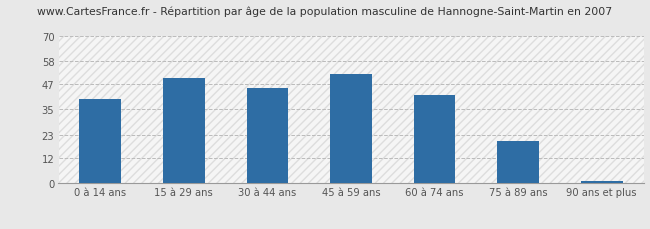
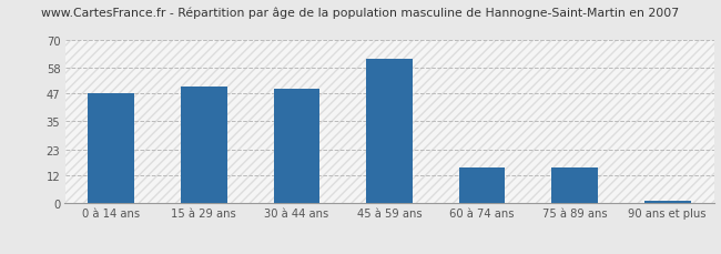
0 à 14 ans: 40 -> 47
30 à 44 ans: 45 -> 49
45 à 59 ans: 52 -> 62
60 à 74 ans: 42 -> 15
75 à 89 ans: 20 -> 15
